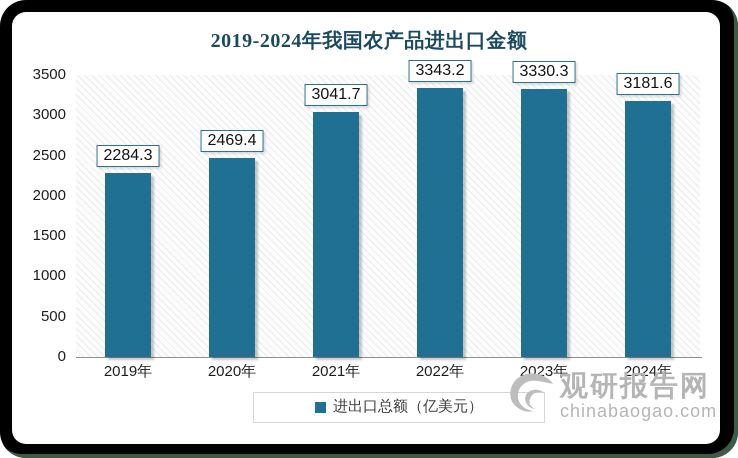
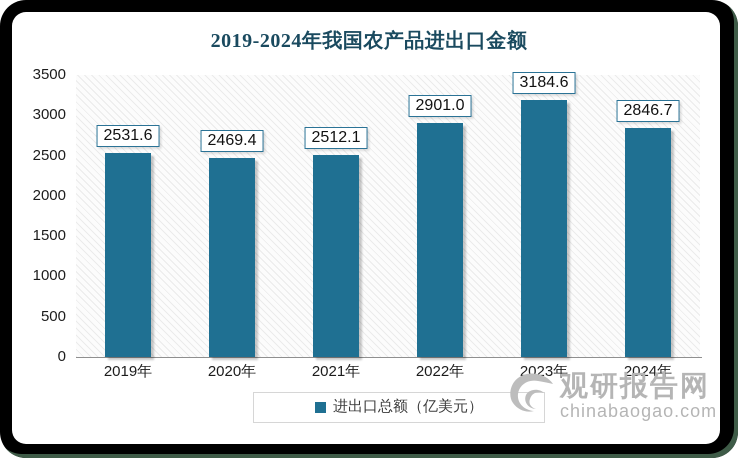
2019年: 2284.3 -> 2531.6
2021年: 3041.7 -> 2512.1
2022年: 3343.2 -> 2901.0
2023年: 3330.3 -> 3184.6
2024年: 3181.6 -> 2846.7
